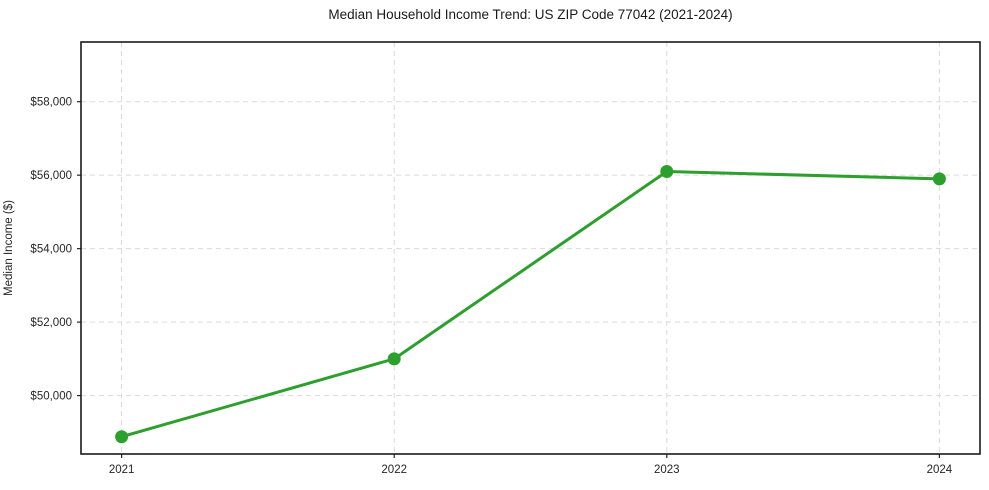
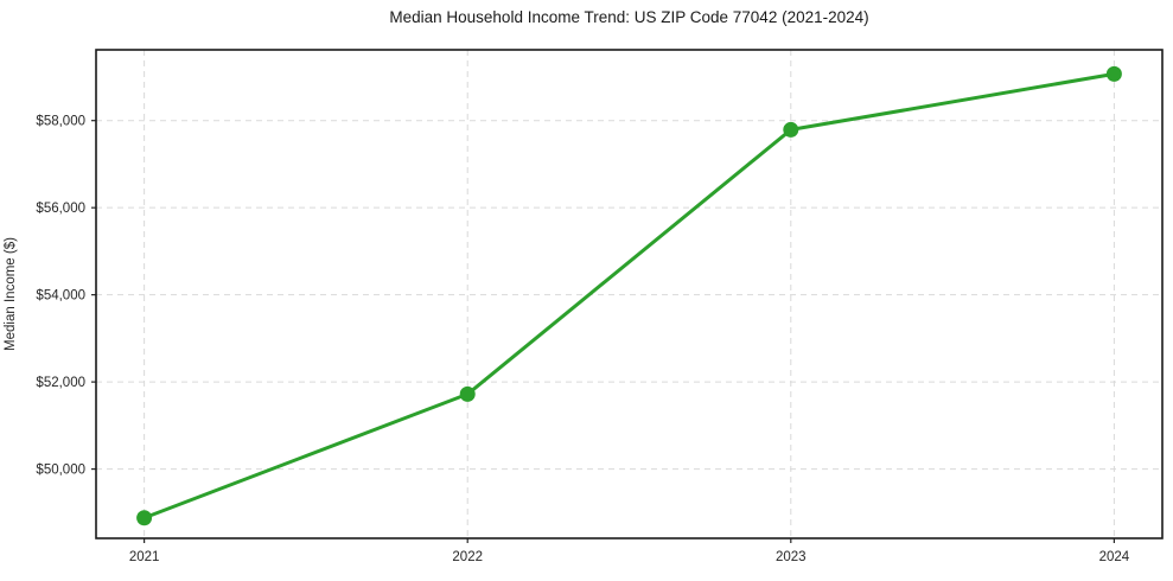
2022: $51000 -> $51700
2023: $56100 -> $57800
2024: $55900 -> $59100
